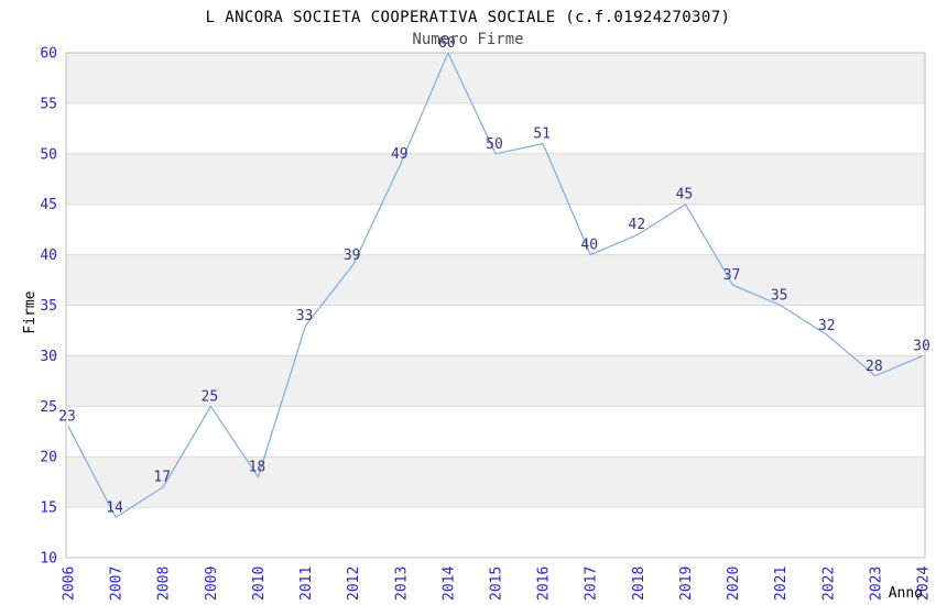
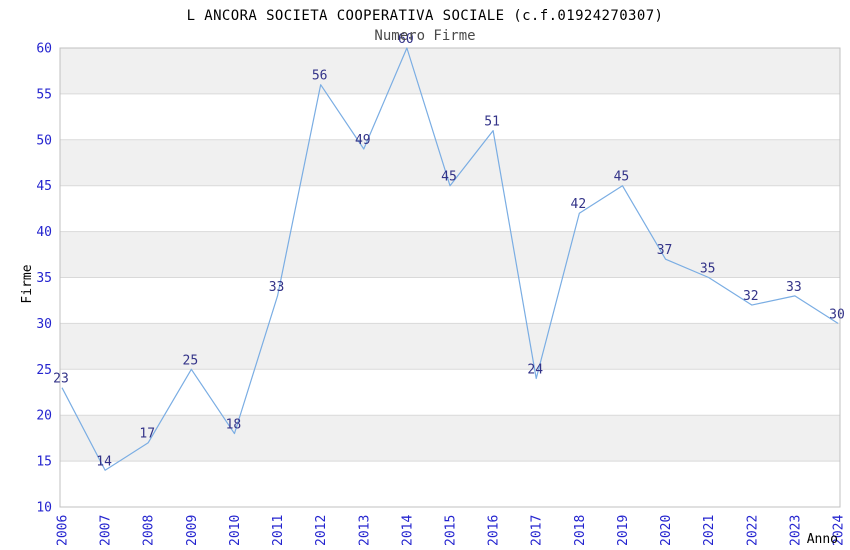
2012: 39 -> 56
2015: 50 -> 45
2017: 40 -> 24
2023: 28 -> 33
